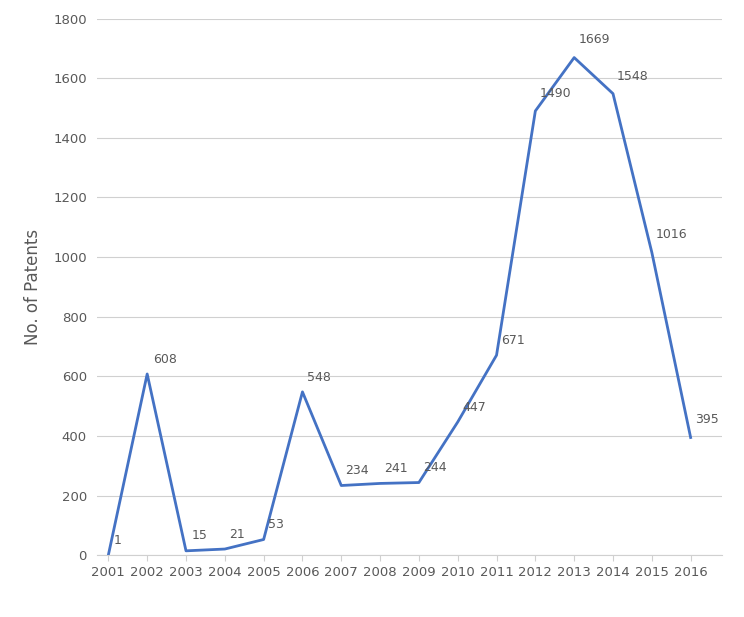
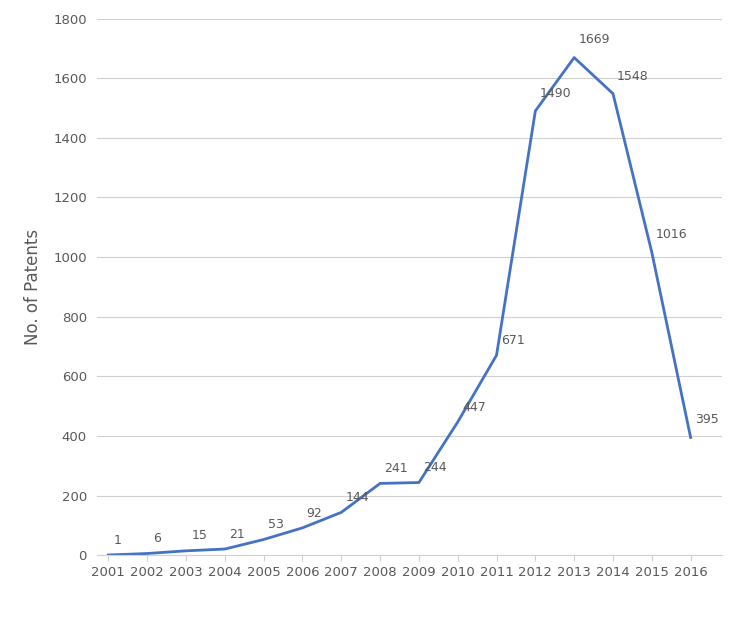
2002: 608 -> 6
2006: 548 -> 92
2007: 234 -> 144
